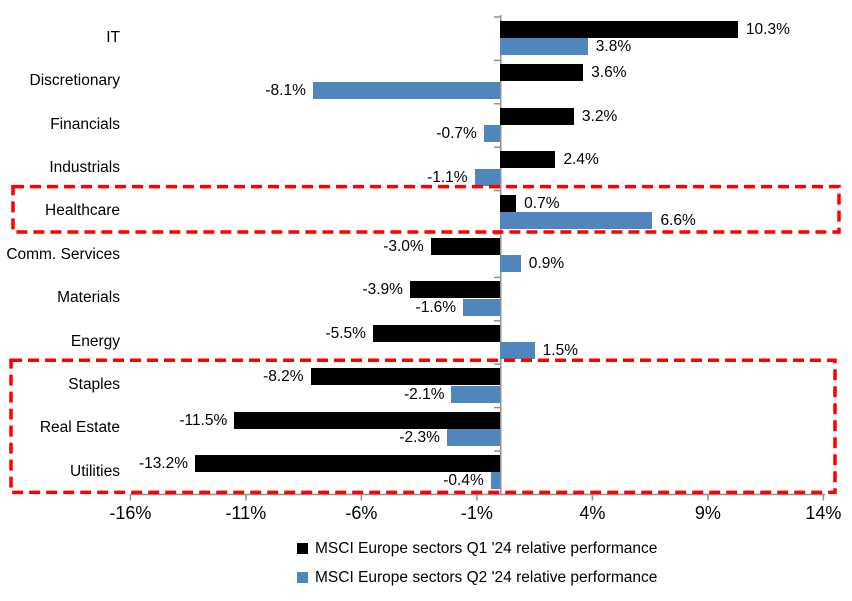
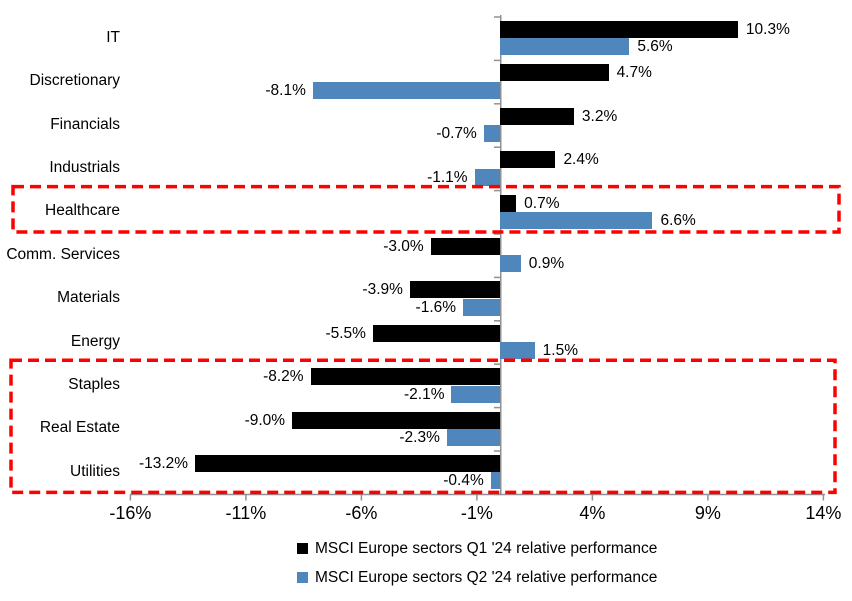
MSCI Europe sectors Q2 '24 relative performance/IT: 3.8% -> 5.6%
MSCI Europe sectors Q1 '24 relative performance/Discretionary: 3.6% -> 4.7%
MSCI Europe sectors Q1 '24 relative performance/Real Estate: -11.5% -> -9.0%
